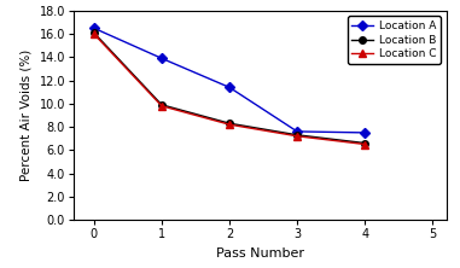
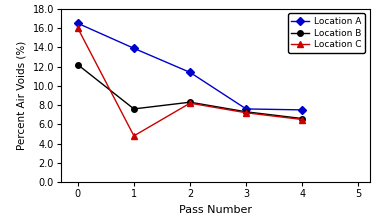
Location B/0: 16.1 -> 12.2
Location B/1: 9.9 -> 7.6
Location C/1: 9.8 -> 4.8
